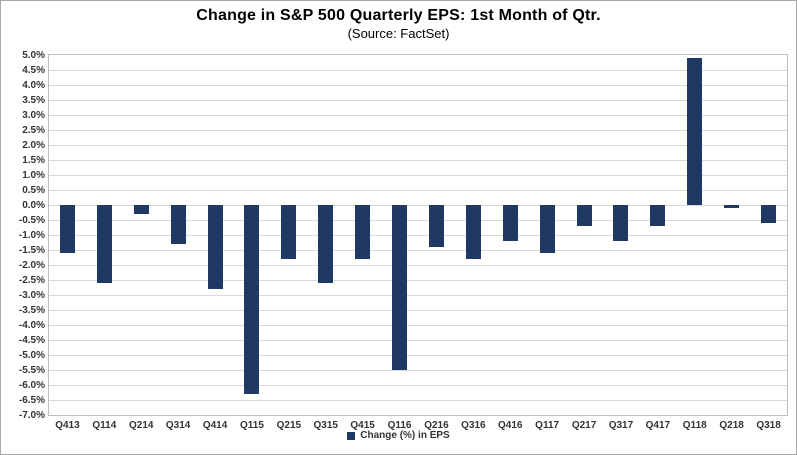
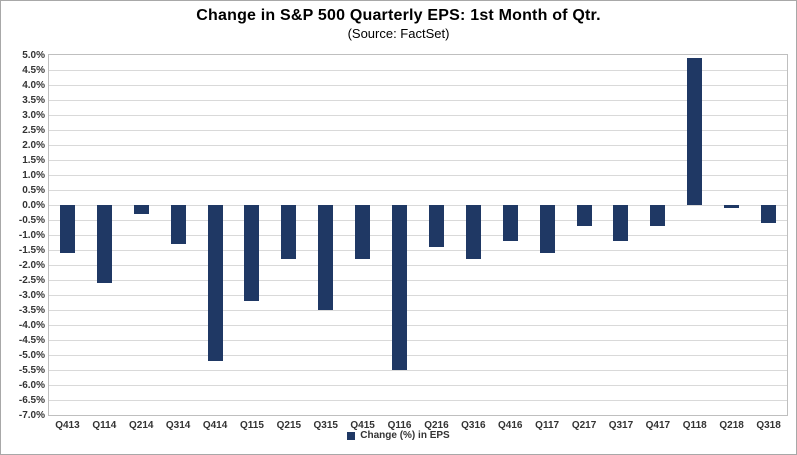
Q414: -2.8% -> -5.2%
Q115: -6.3% -> -3.2%
Q315: -2.6% -> -3.5%
